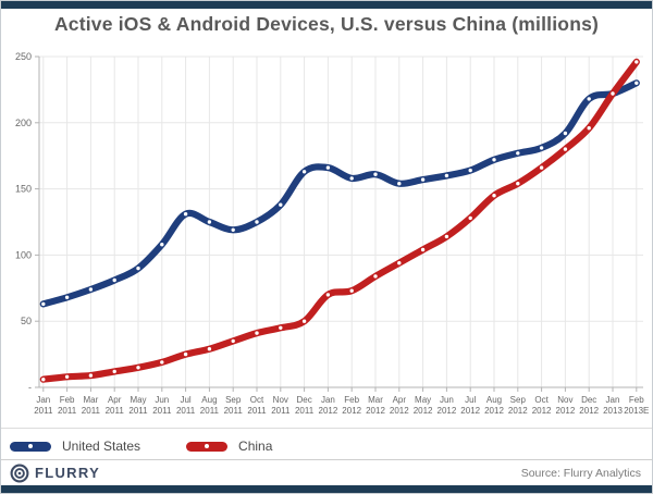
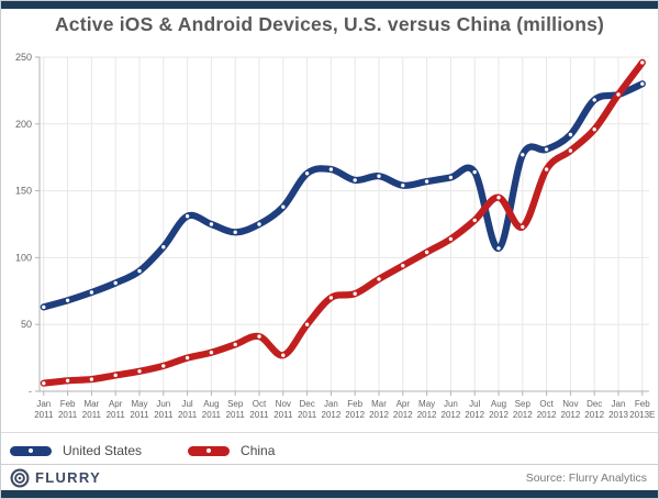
China/Nov 2011: 45 -> 27
United States/Aug 2012: 172 -> 107
China/Sep 2012: 154 -> 123
